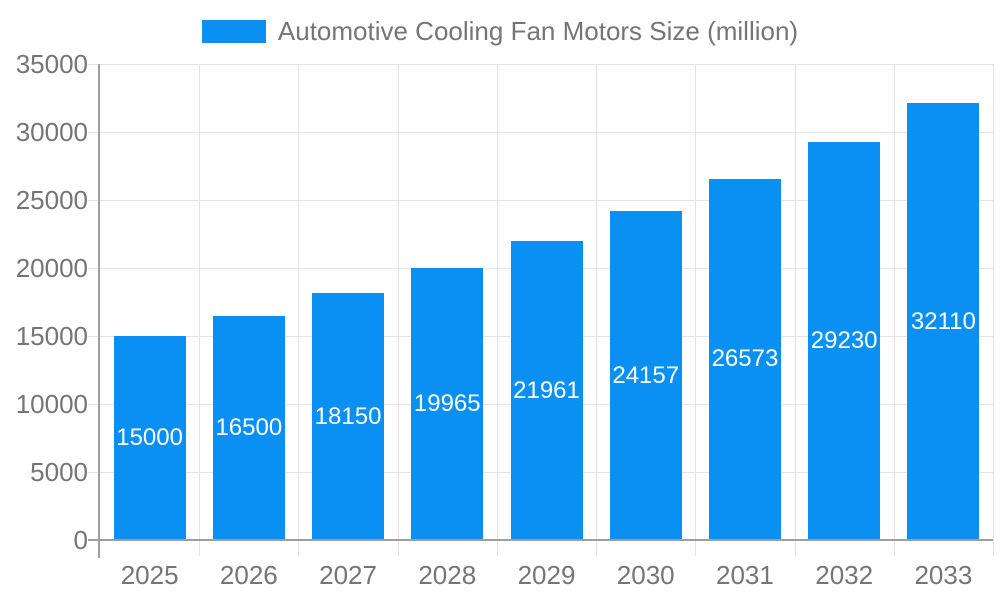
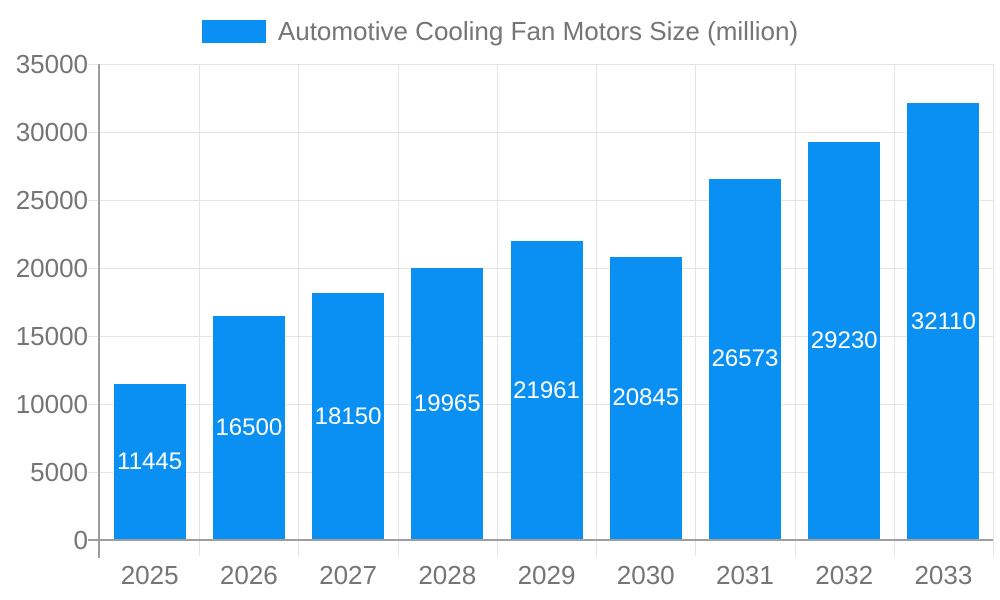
2025: 15000 -> 11445
2030: 24157 -> 20845
